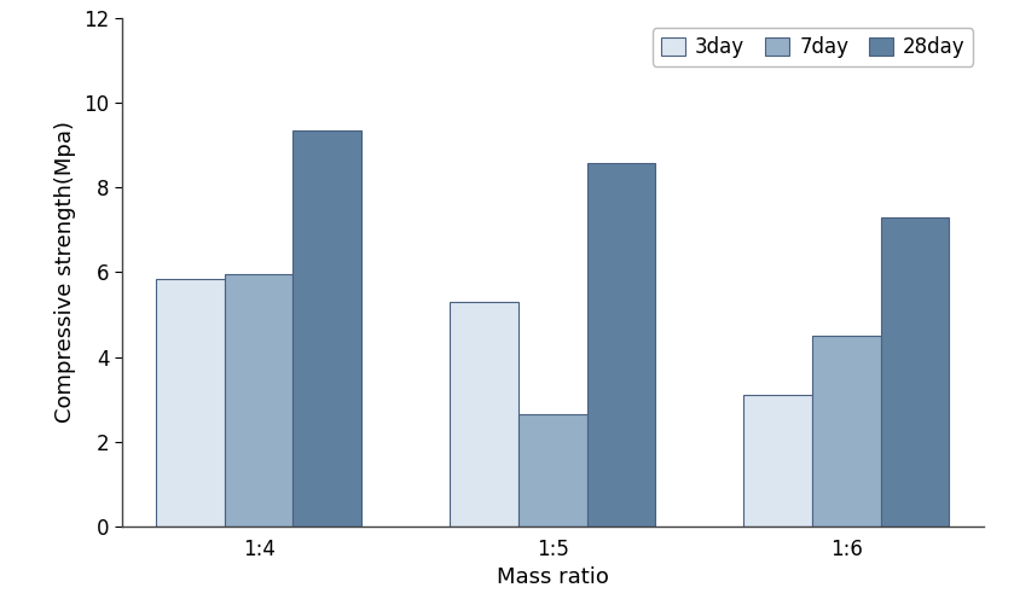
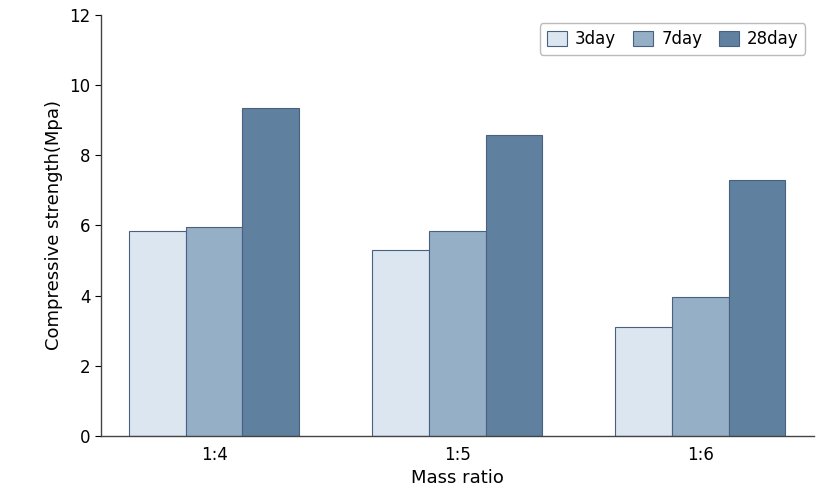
7day/1:5: 2.65 -> 5.85
7day/1:6: 4.50 -> 3.95
